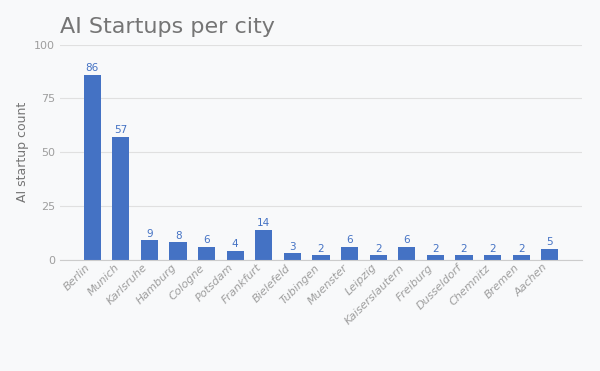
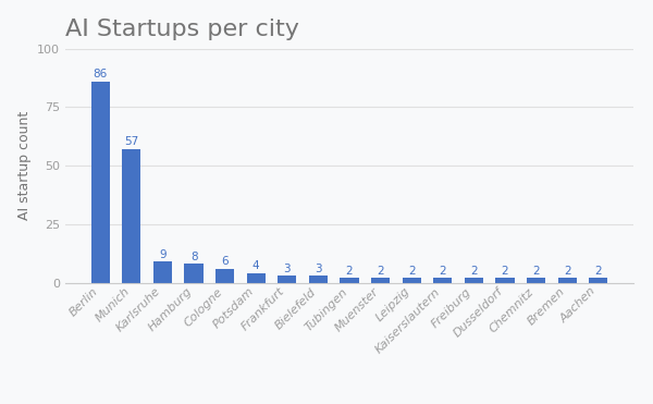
Frankfurt: 14 -> 3
Muenster: 6 -> 2
Kaiserslautern: 6 -> 2
Aachen: 5 -> 2
